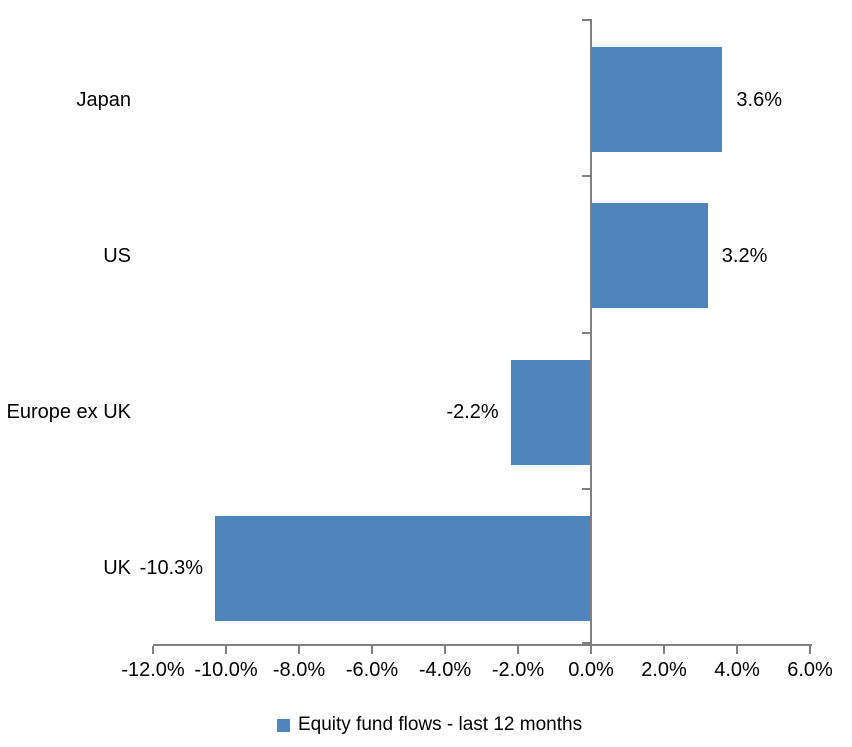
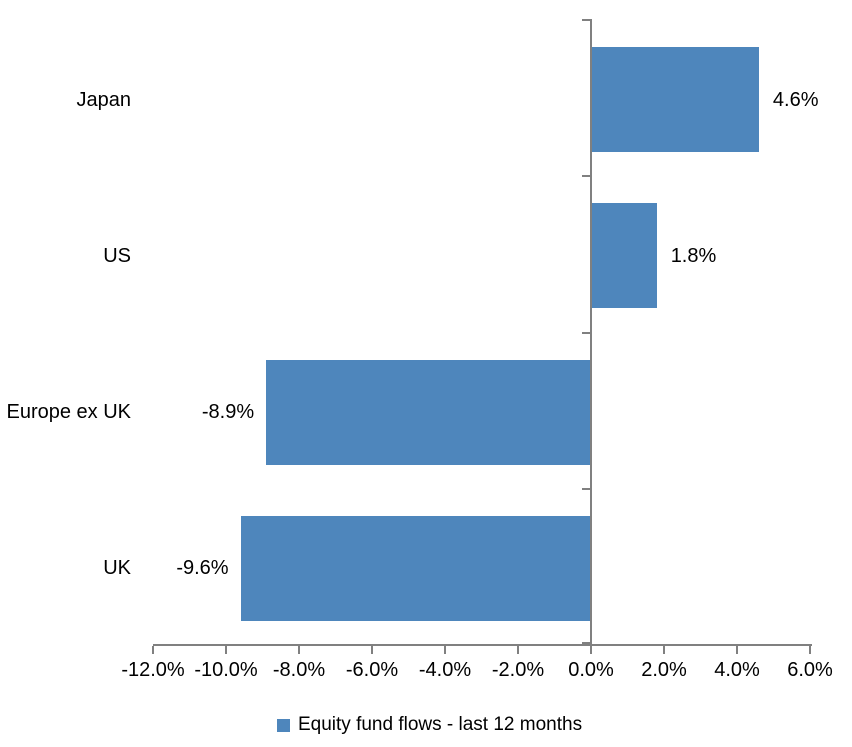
Japan: 3.6% -> 4.6%
US: 3.2% -> 1.8%
Europe ex UK: -2.2% -> -8.9%
UK: -10.3% -> -9.6%
